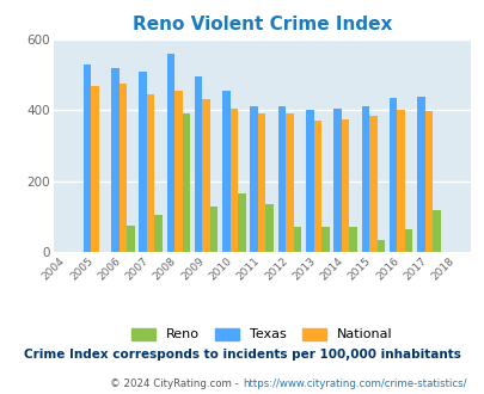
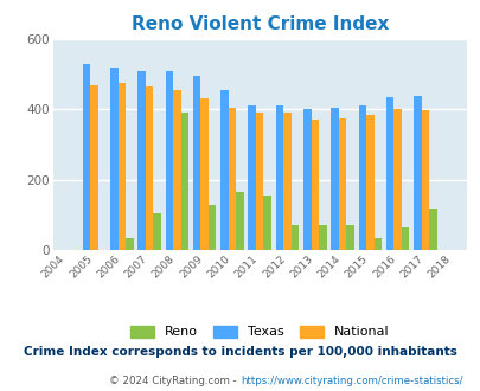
Reno/2006: 75 -> 35
National/2007: 445 -> 465
Texas/2008: 560 -> 510
Reno/2011: 135 -> 155
